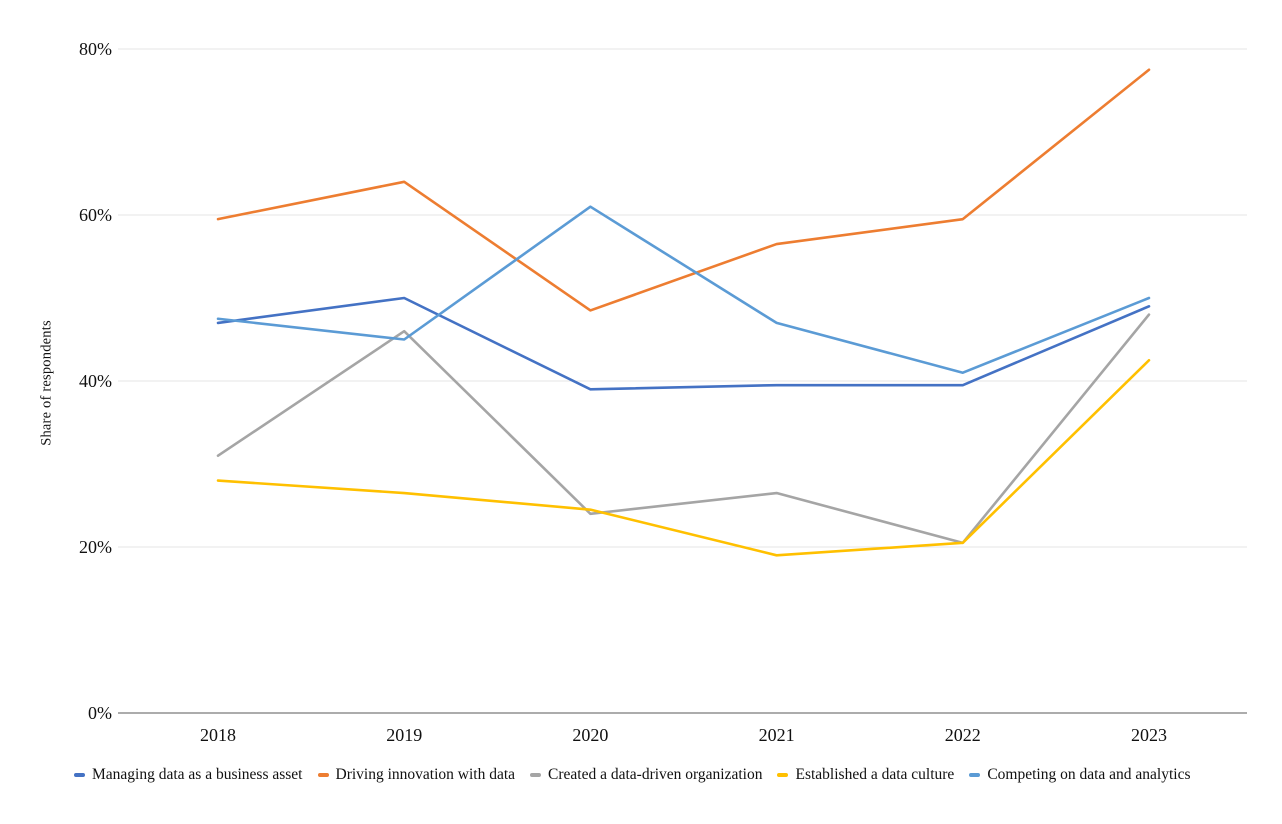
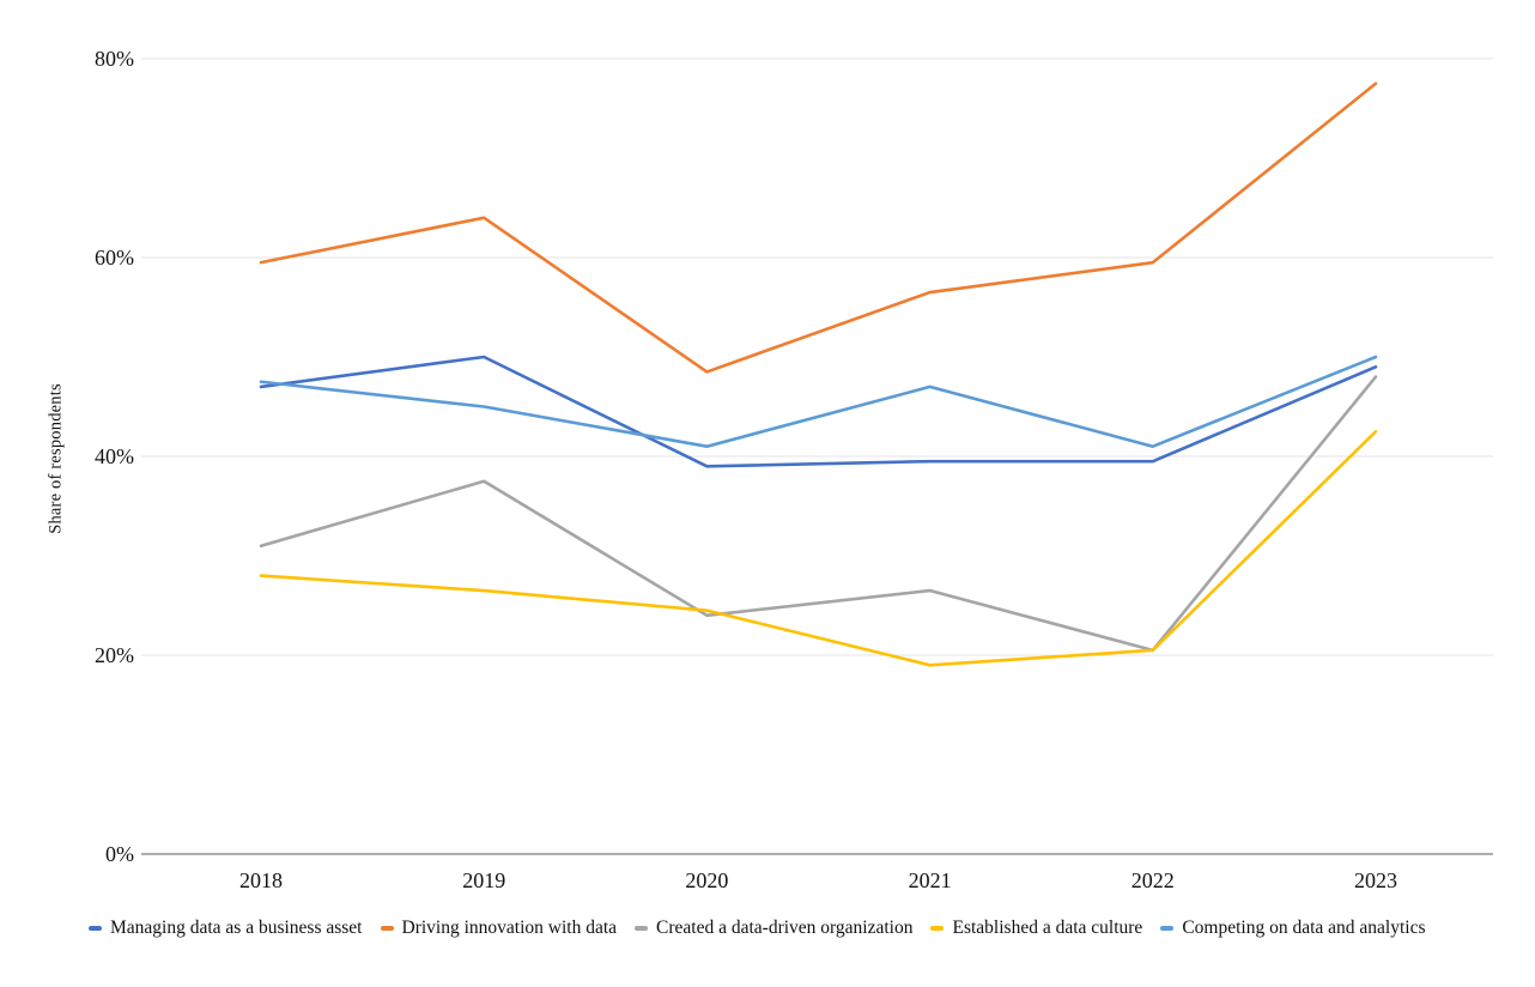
Created a data-driven organization/2019: 46% -> 38%
Competing on data and analytics/2020: 61% -> 41%
